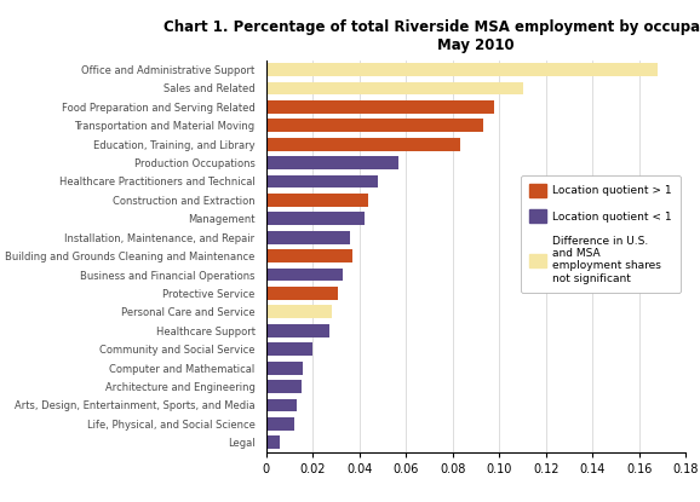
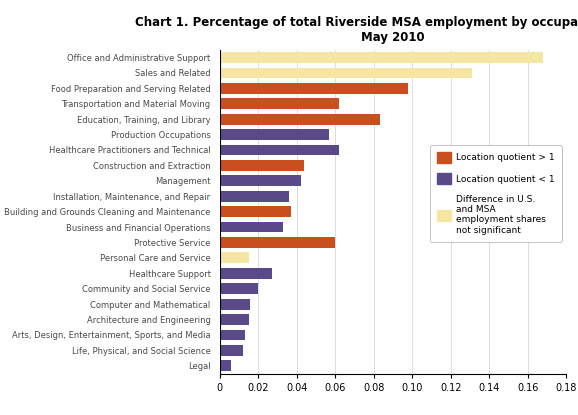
Sales and Related: 0.110 -> 0.131
Transportation and Material Moving: 0.093 -> 0.062
Healthcare Practitioners and Technical: 0.048 -> 0.062
Protective Service: 0.031 -> 0.060
Personal Care and Service: 0.028 -> 0.015
